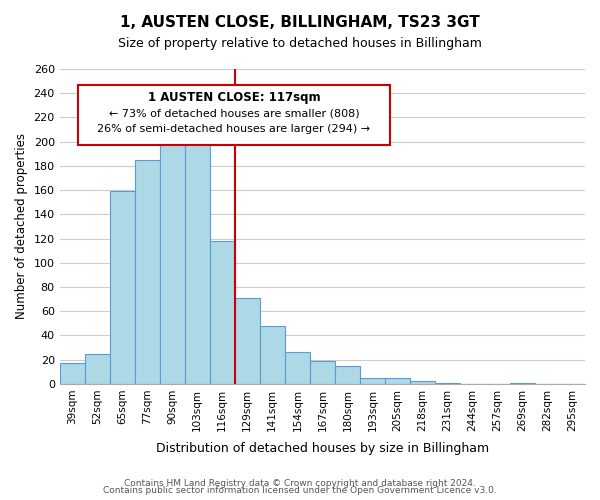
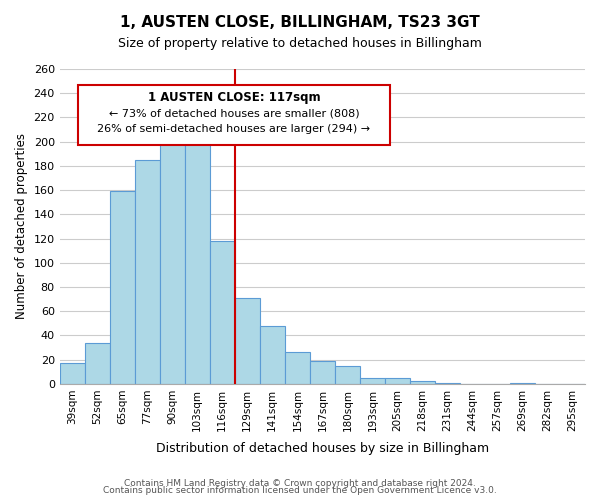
52sqm: 25 -> 34
